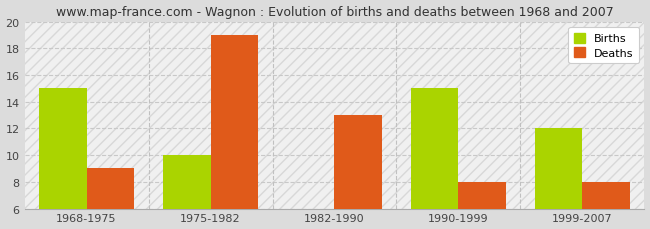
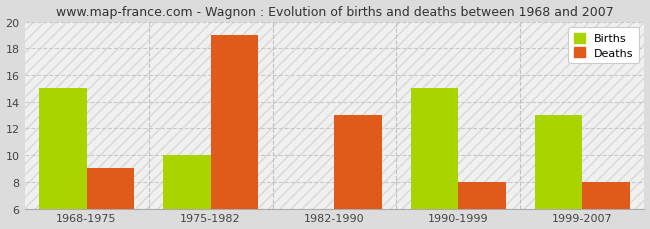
Births/1999-2007: 12 -> 13
